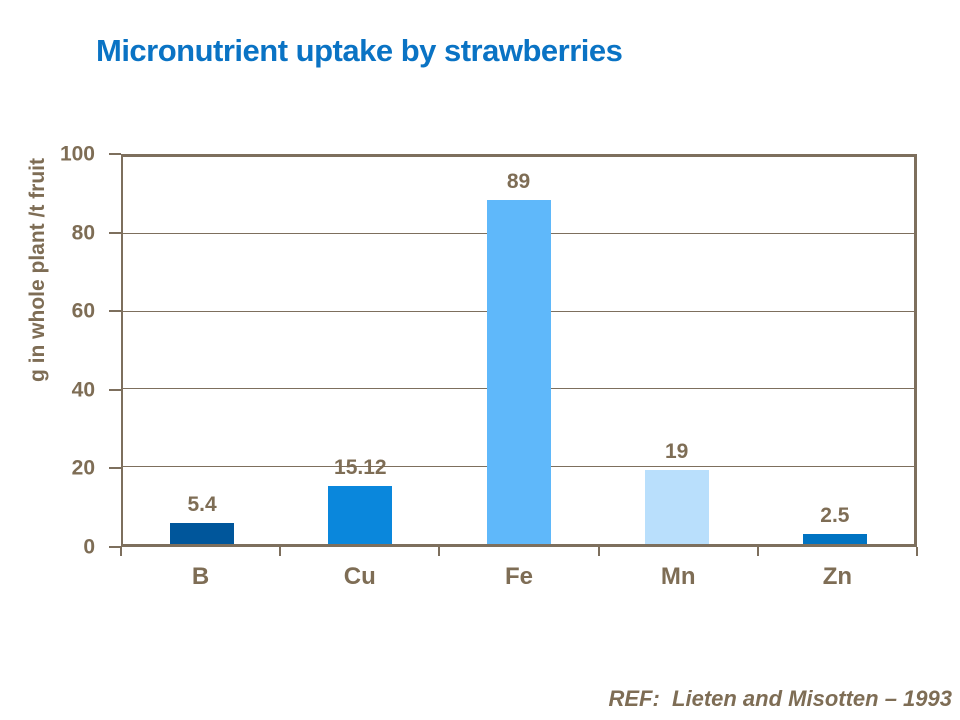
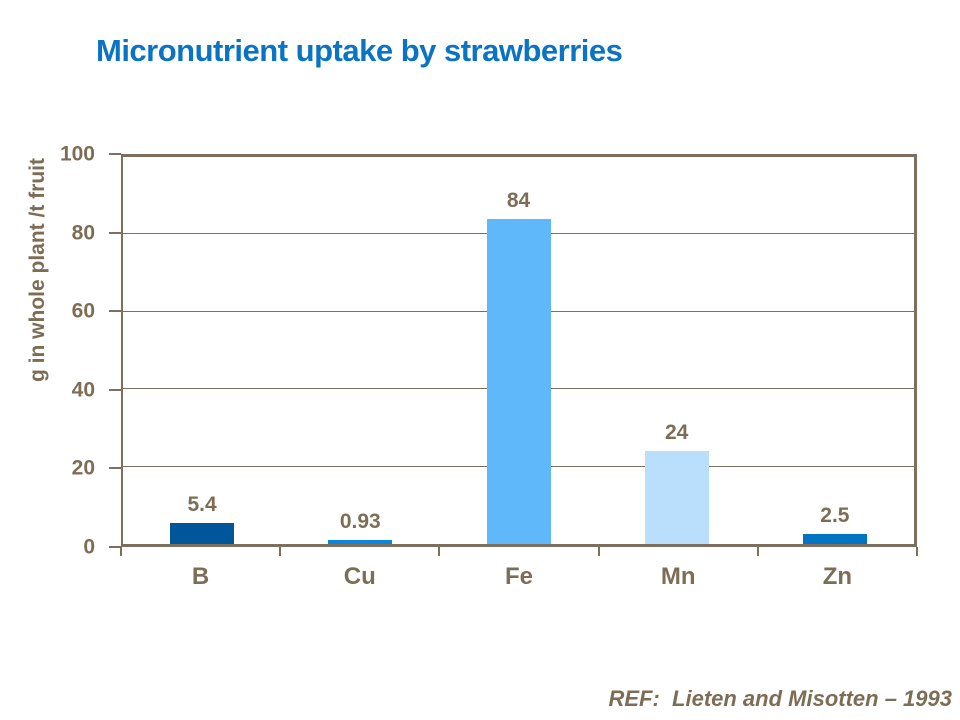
Cu: 15.12 -> 0.93
Fe: 89 -> 84
Mn: 19 -> 24
